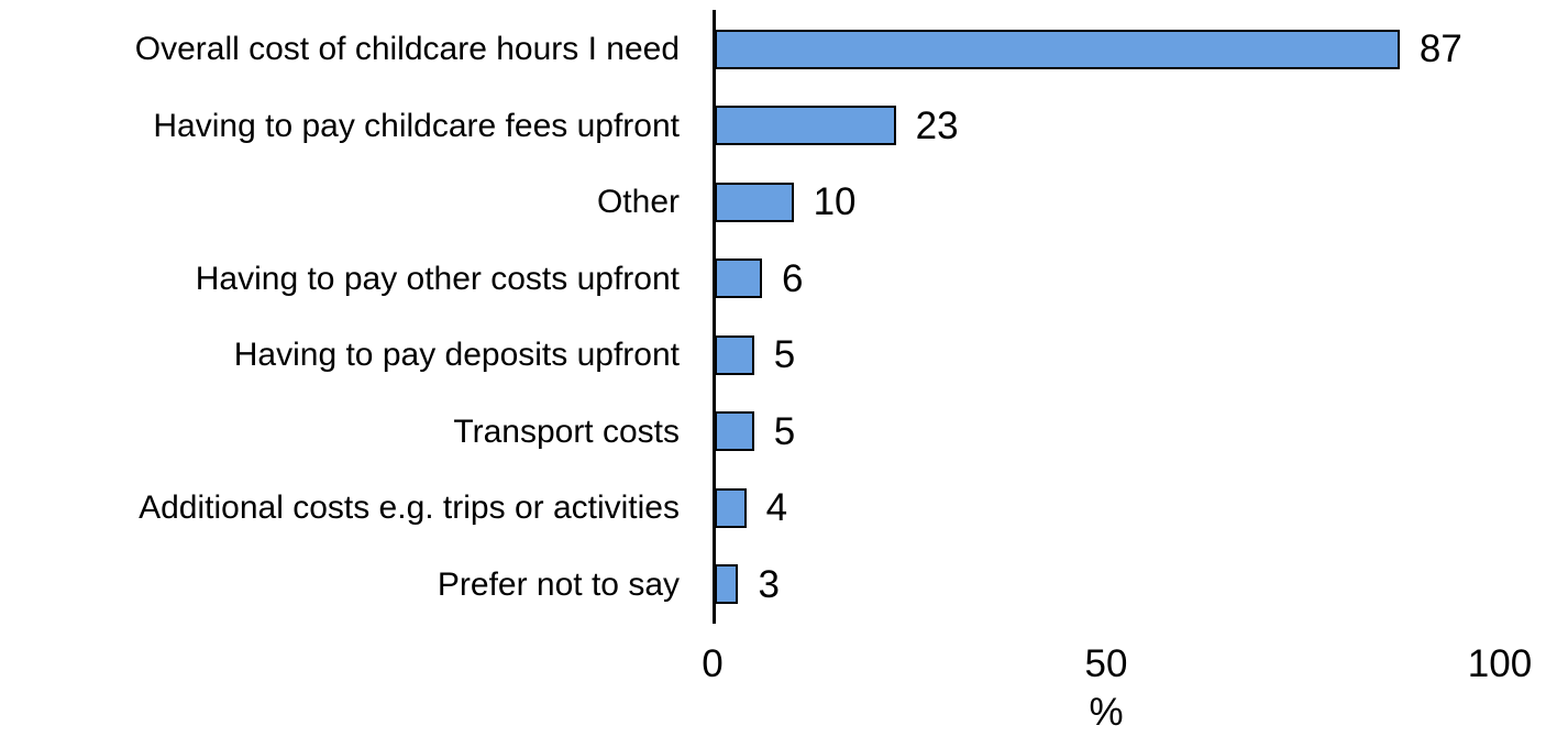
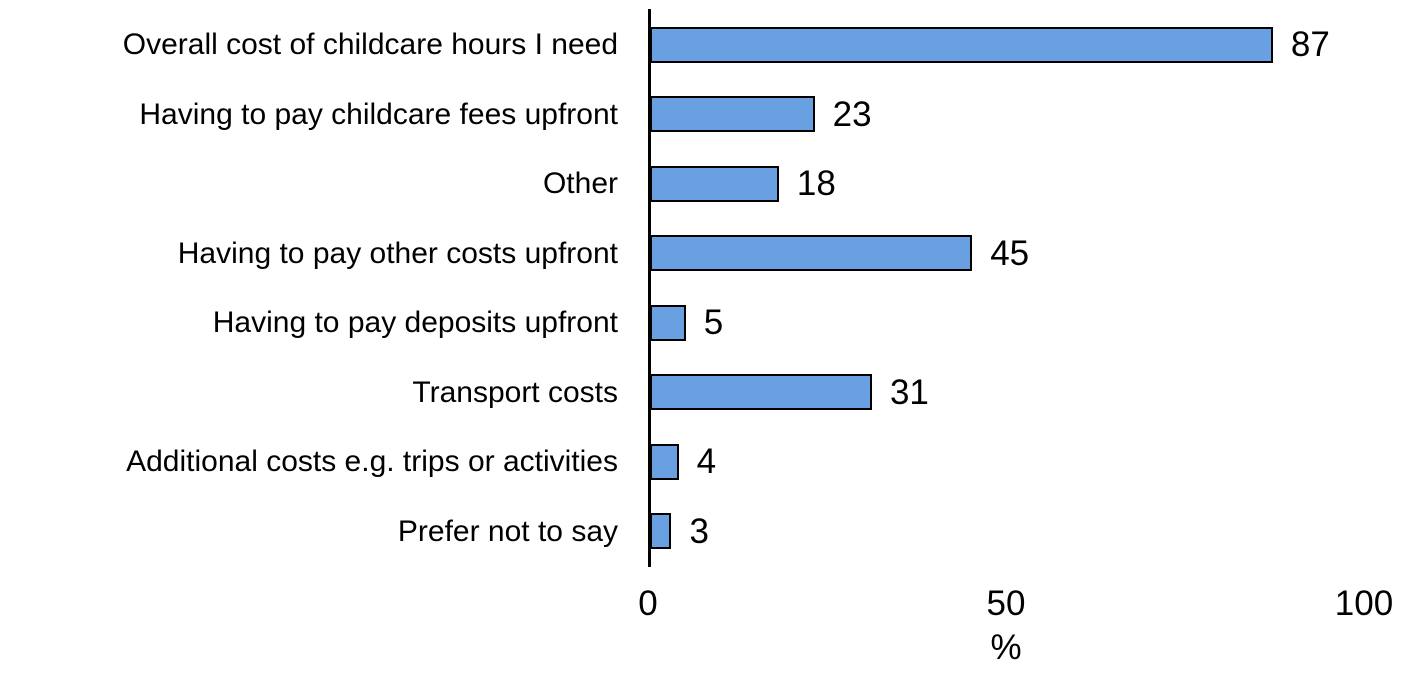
Other: 10 -> 18
Having to pay other costs upfront: 6 -> 45
Transport costs: 5 -> 31
